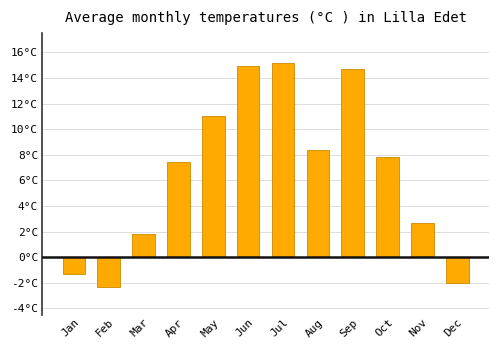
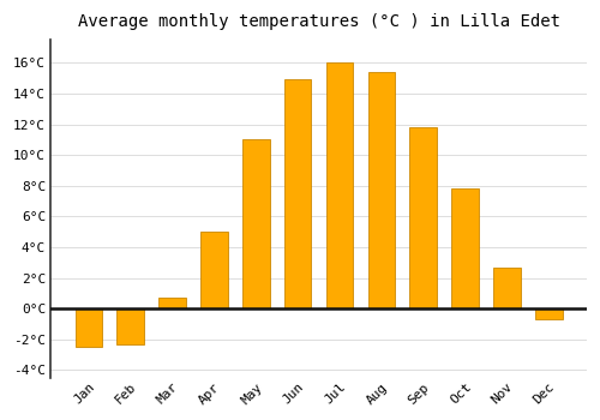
Jan: -1.3°C -> -2.5°C
Mar: 1.8°C -> 0.7°C
Apr: 7.4°C -> 5.0°C
Jul: 15.2°C -> 16.0°C
Aug: 8.4°C -> 15.4°C
Sep: 14.7°C -> 11.8°C
Dec: -2.0°C -> -0.7°C
